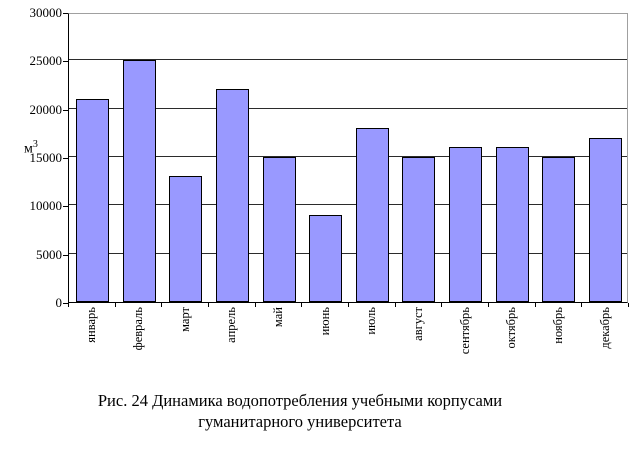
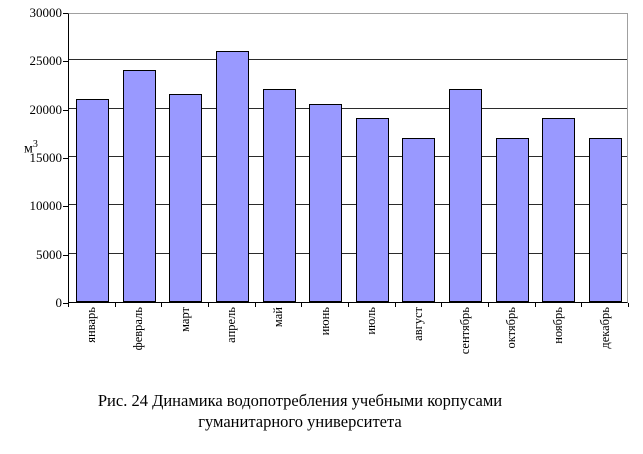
февраль: 25000 -> 24000
март: 13000 -> 22000
апрель: 22000 -> 26000
май: 15000 -> 22000
июнь: 9000 -> 20000
июль: 18000 -> 19000
август: 15000 -> 17000
сентябрь: 16000 -> 22000
октябрь: 16000 -> 17000
ноябрь: 15000 -> 19000
